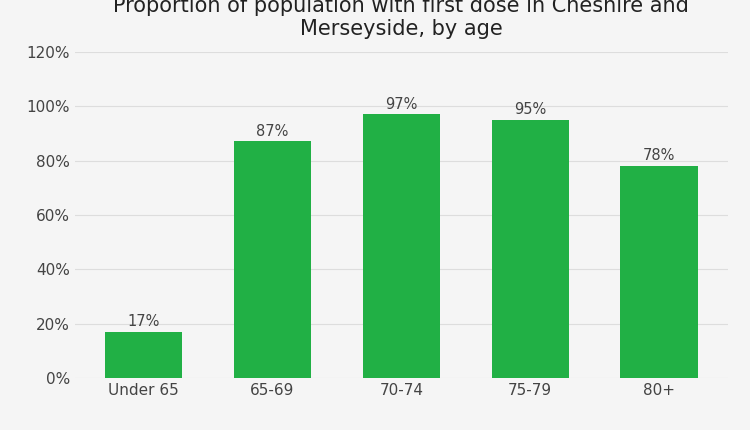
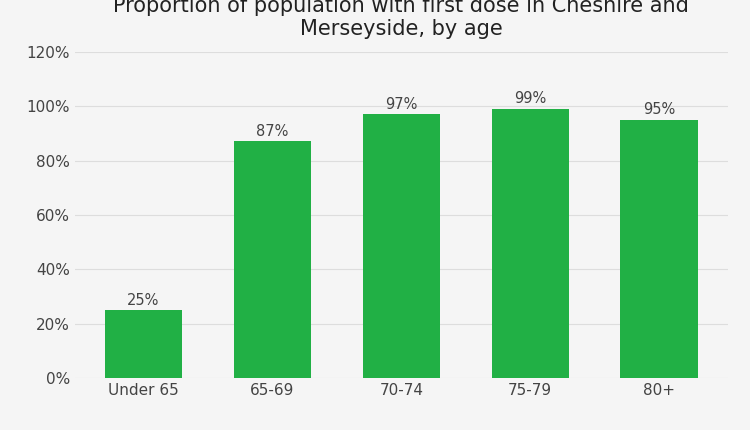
Under 65: 17% -> 25%
75-79: 95% -> 99%
80+: 78% -> 95%
